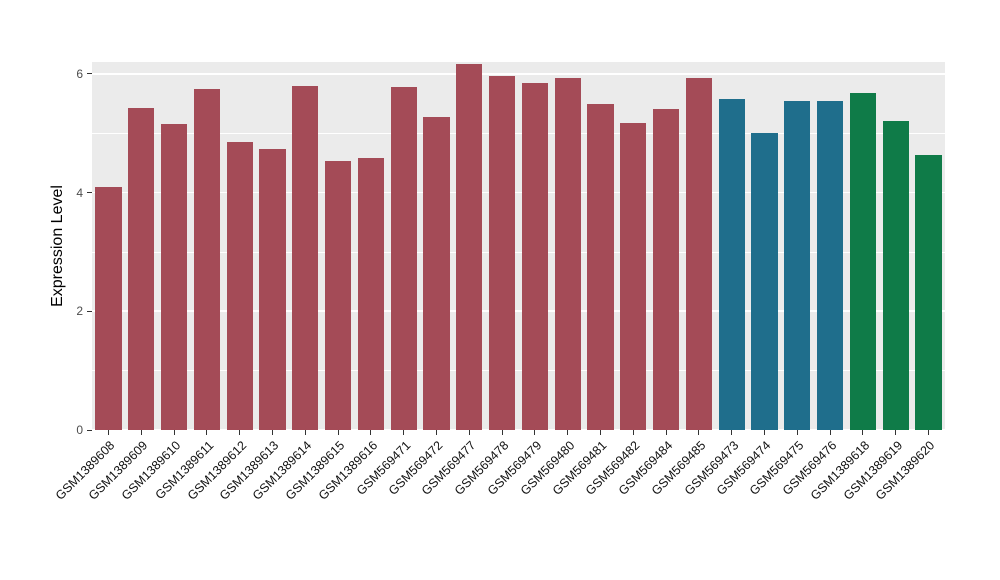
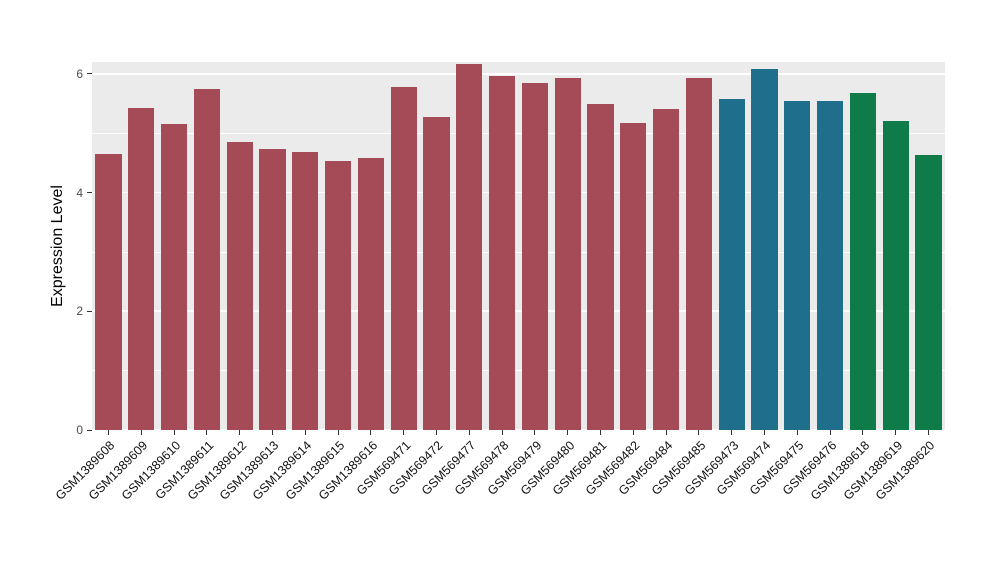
GSM1389608: 4.1 -> 4.7
GSM1389614: 5.8 -> 4.7
GSM569474: 5.0 -> 6.1
